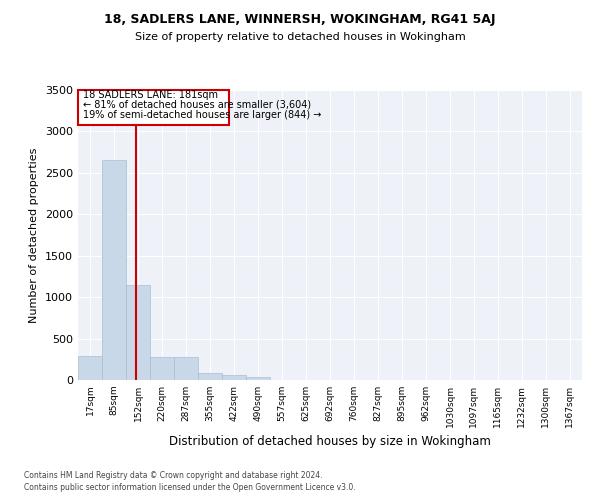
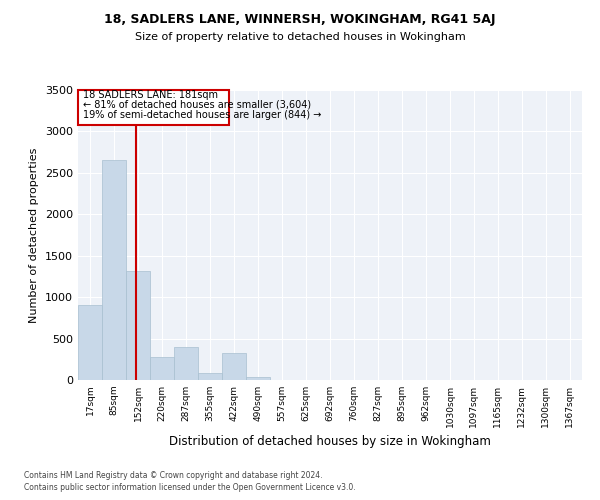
17sqm: 280 -> 900
152sqm: 1150 -> 1320
287sqm: 280 -> 400
422sqm: 60 -> 320
